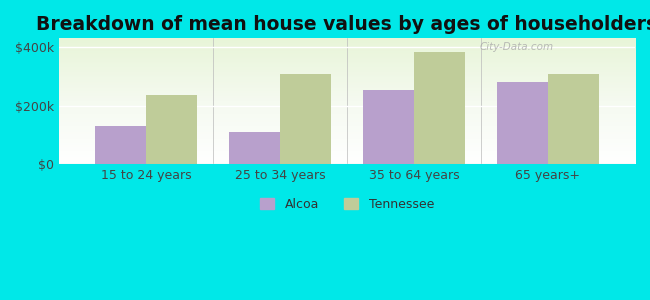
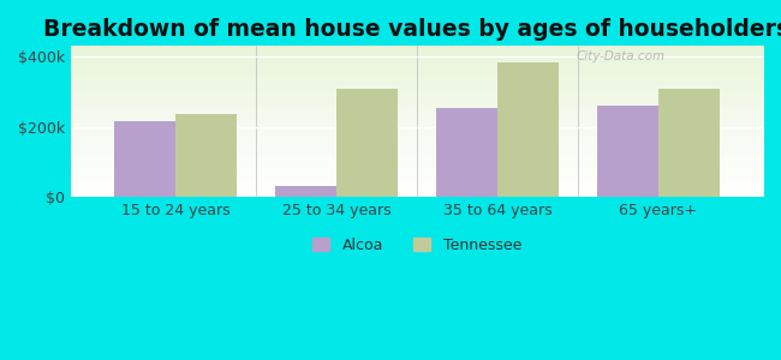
Alcoa/15 to 24 years: $130k -> $215k
Alcoa/25 to 34 years: $110k -> $30k
Alcoa/65 years+: $280k -> $260k
